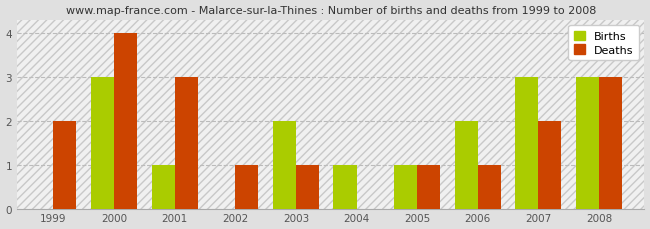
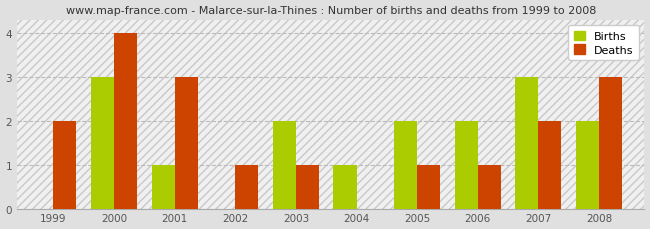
Births/2005: 1 -> 2
Births/2008: 3 -> 2
